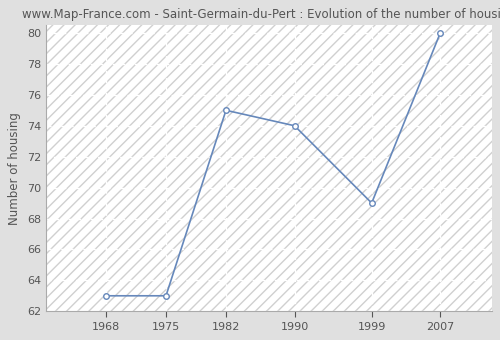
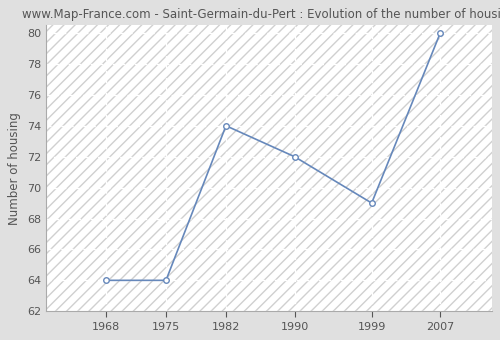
1968: 63 -> 64
1975: 63 -> 64
1982: 75 -> 74
1990: 74 -> 72
